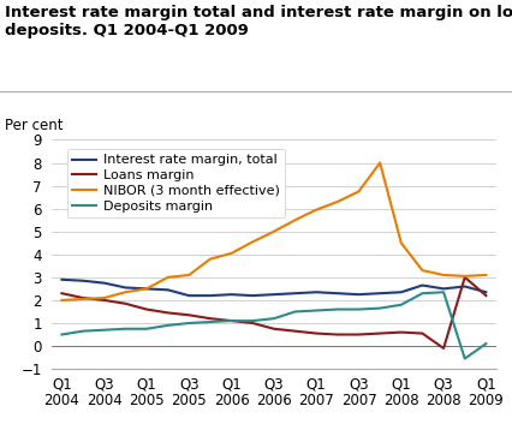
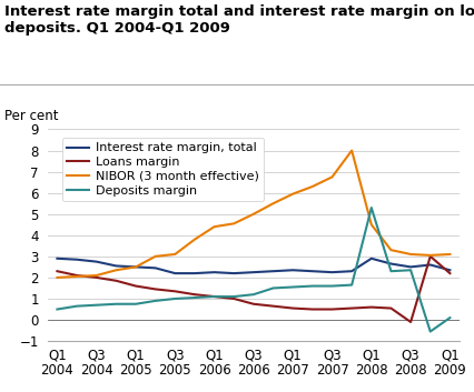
NIBOR (3 month effective)/Q1 2006: 4.0 -> 4.4
Interest rate margin, total/Q1 2008: 2.4 -> 2.9
Deposits margin/Q1 2008: 1.8 -> 5.3
